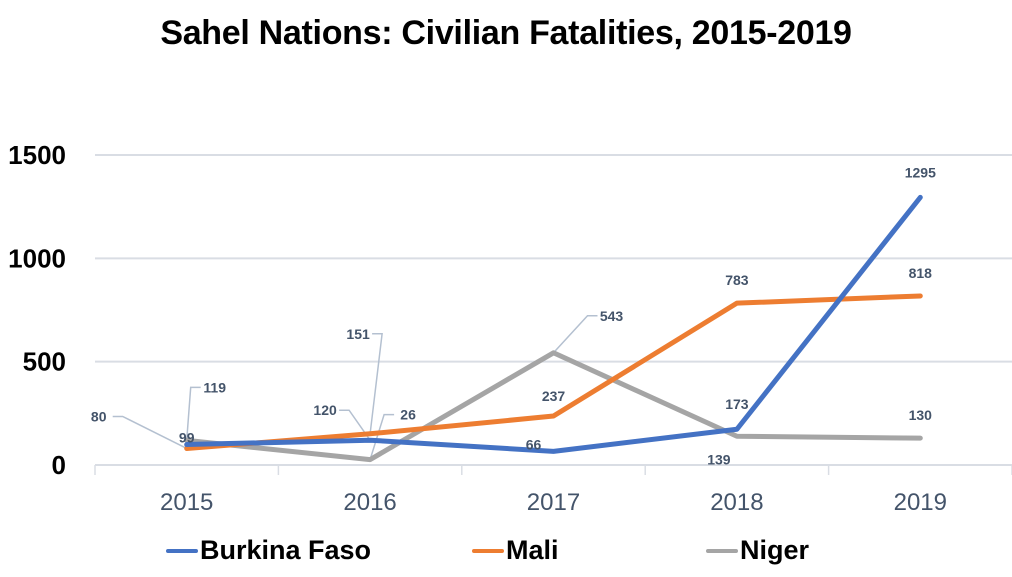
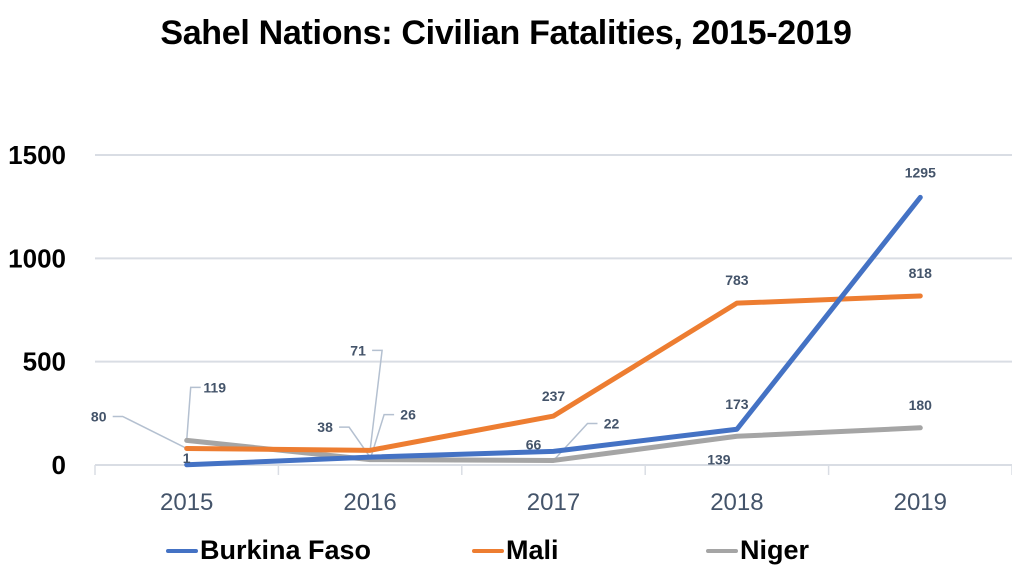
Burkina Faso/2015: 99 -> 1
Burkina Faso/2016: 120 -> 38
Mali/2016: 151 -> 71
Niger/2017: 543 -> 22
Niger/2019: 130 -> 180
